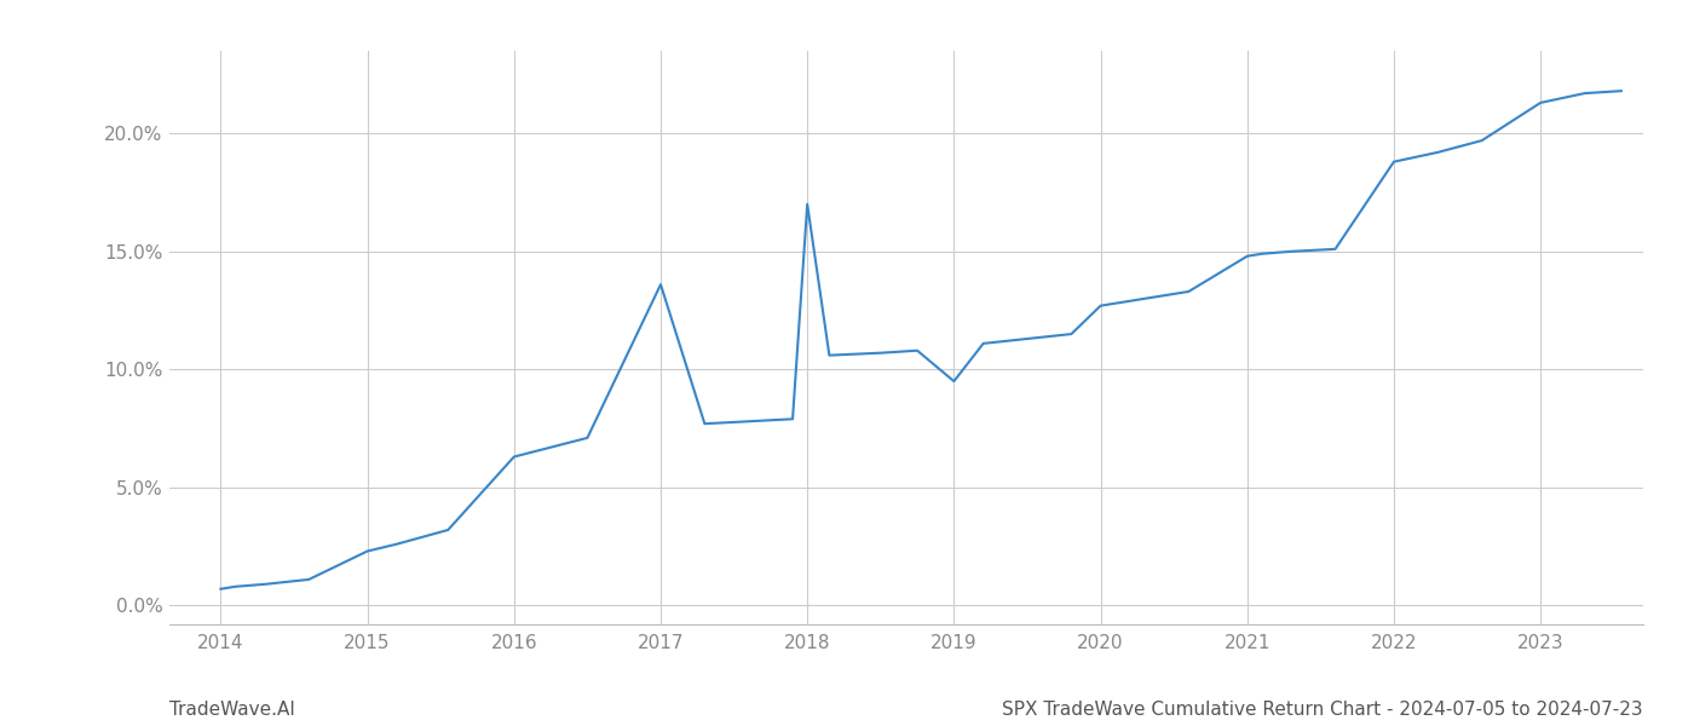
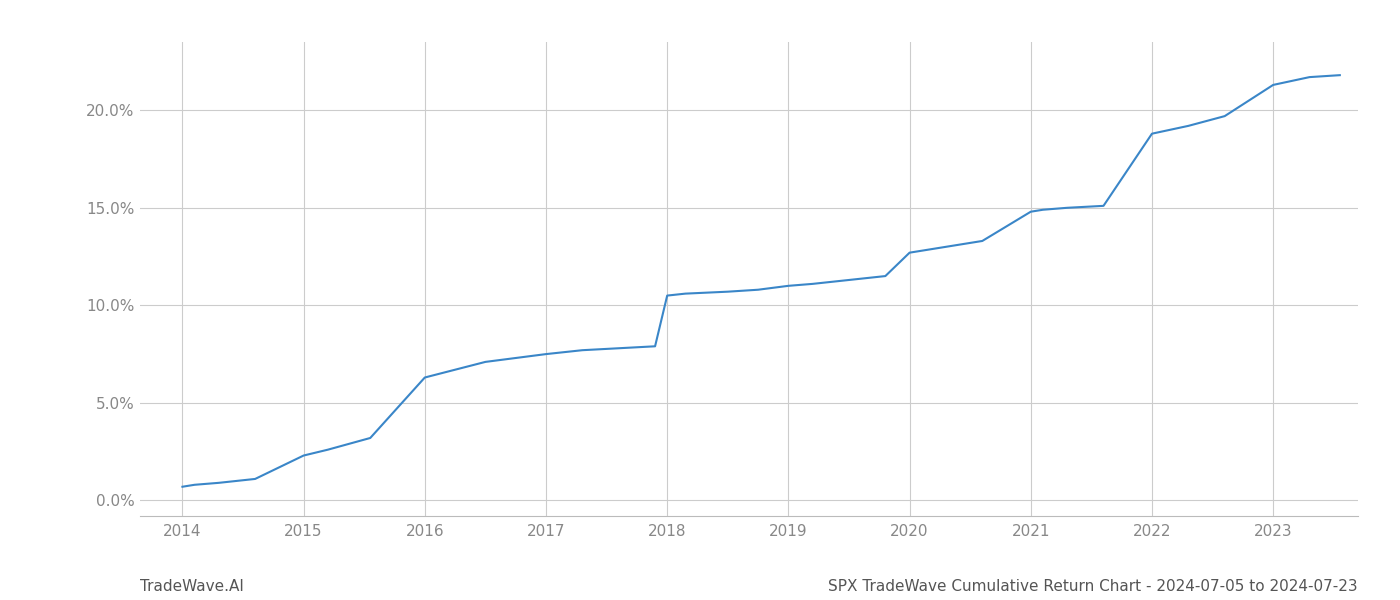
2017: 13.6% -> 7.5%
2018: 17.0% -> 10.5%
2019: 9.5% -> 11.0%
